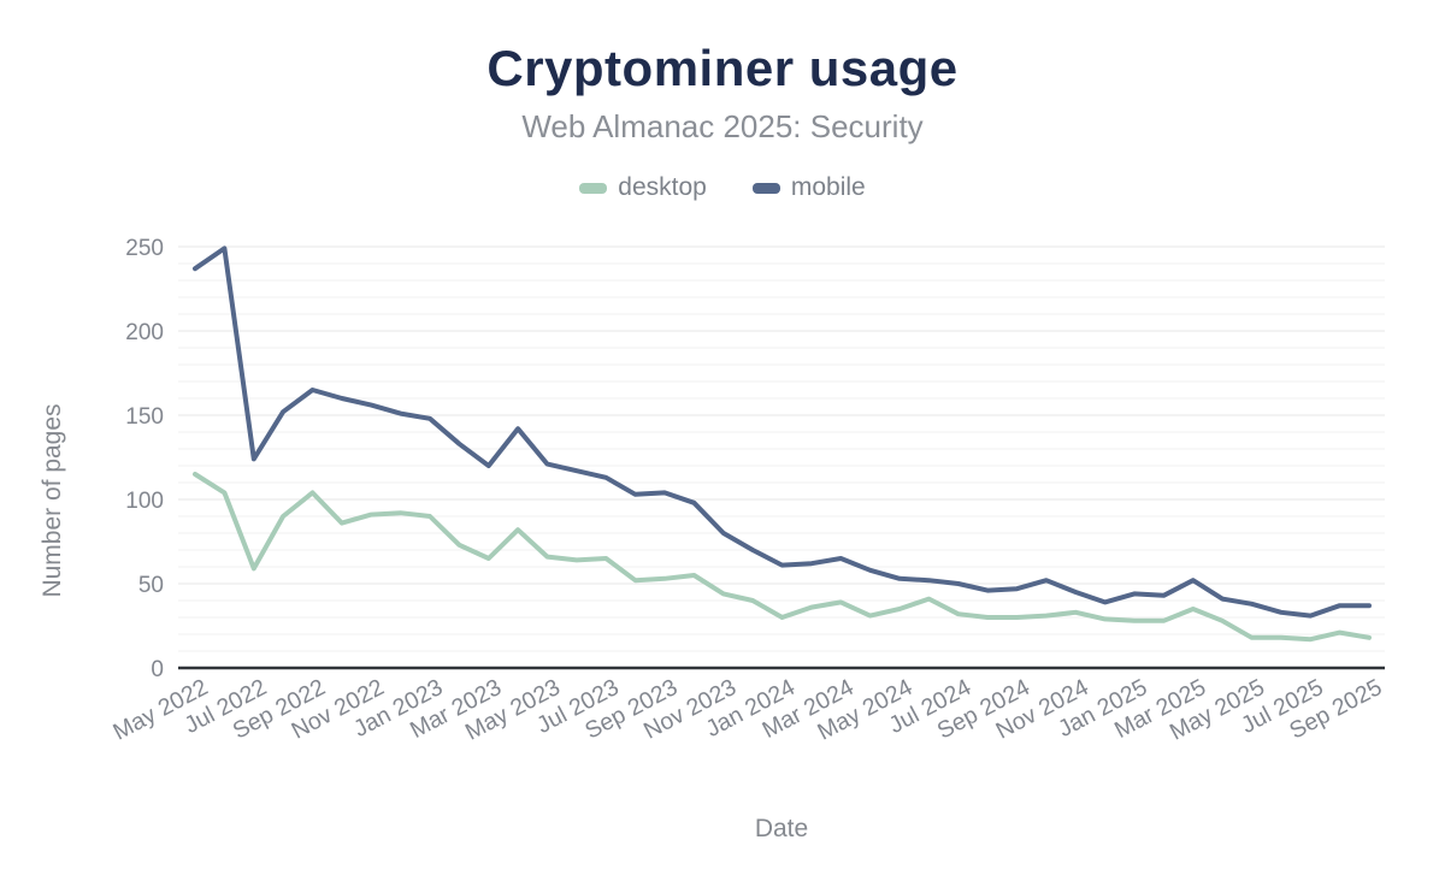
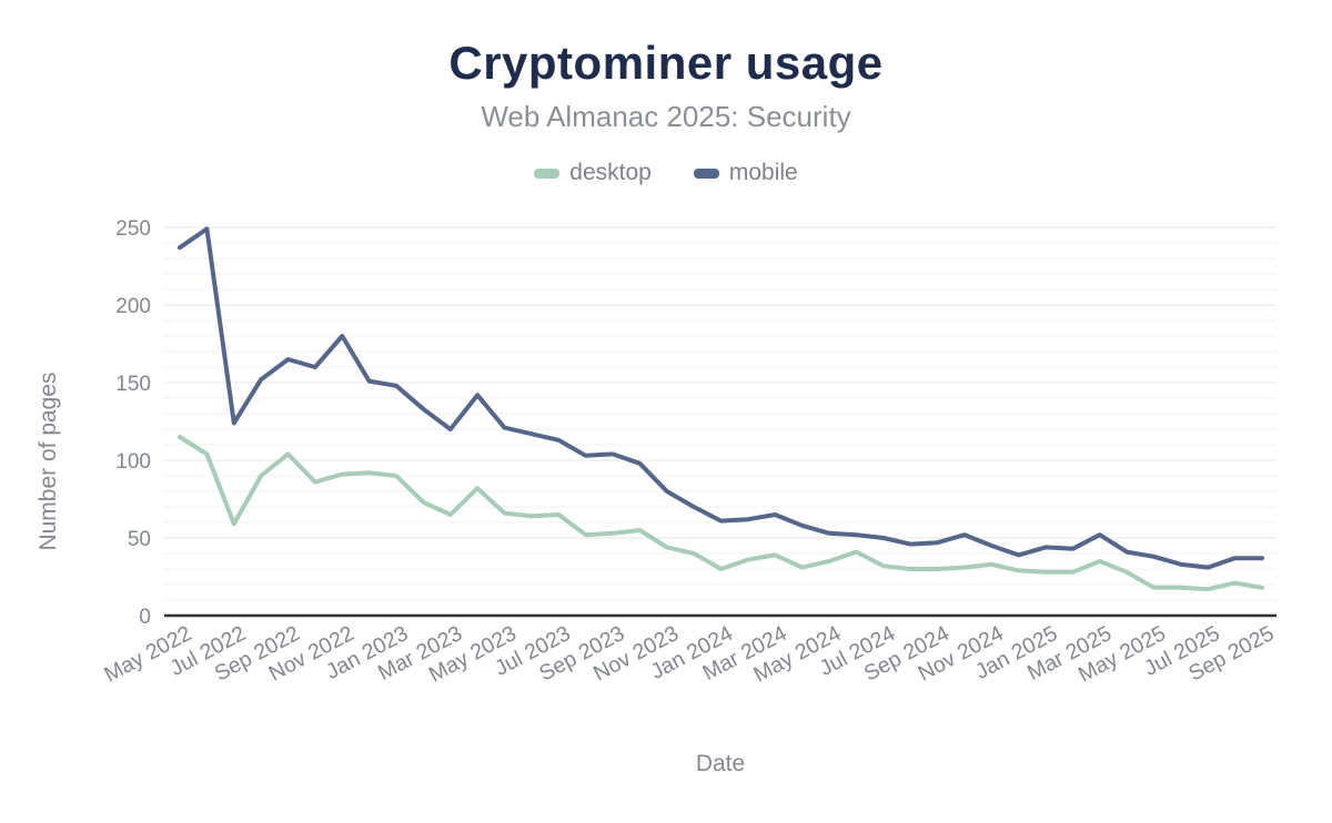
mobile/Nov 2022: 156 -> 180
